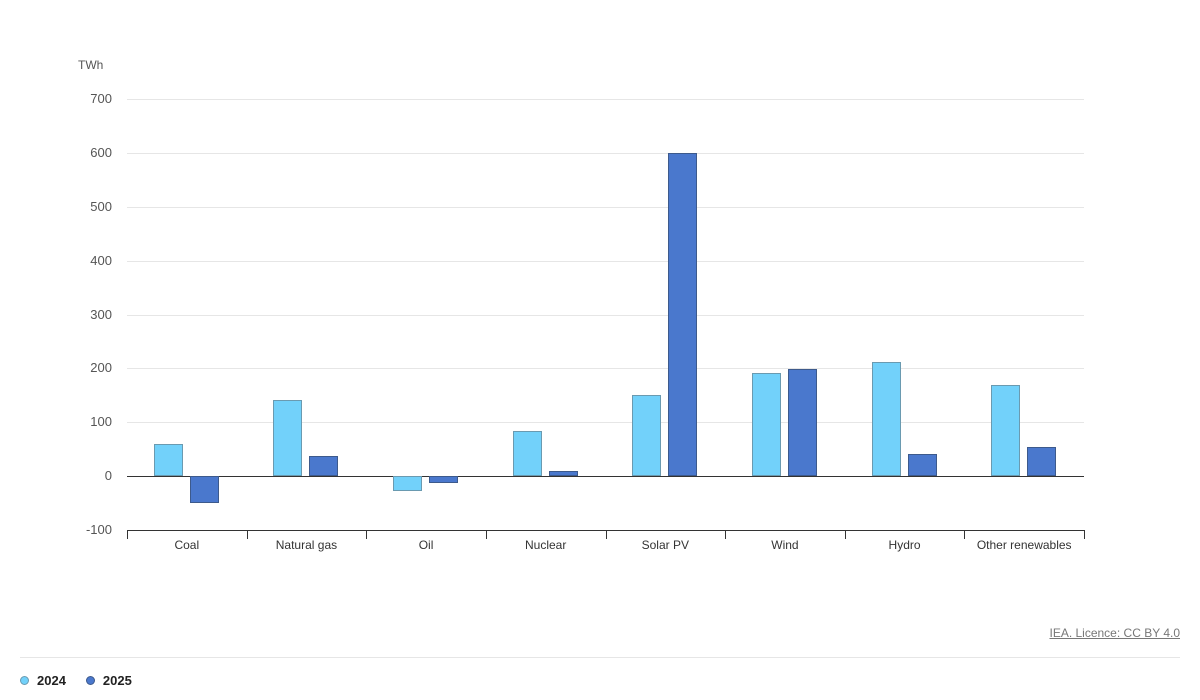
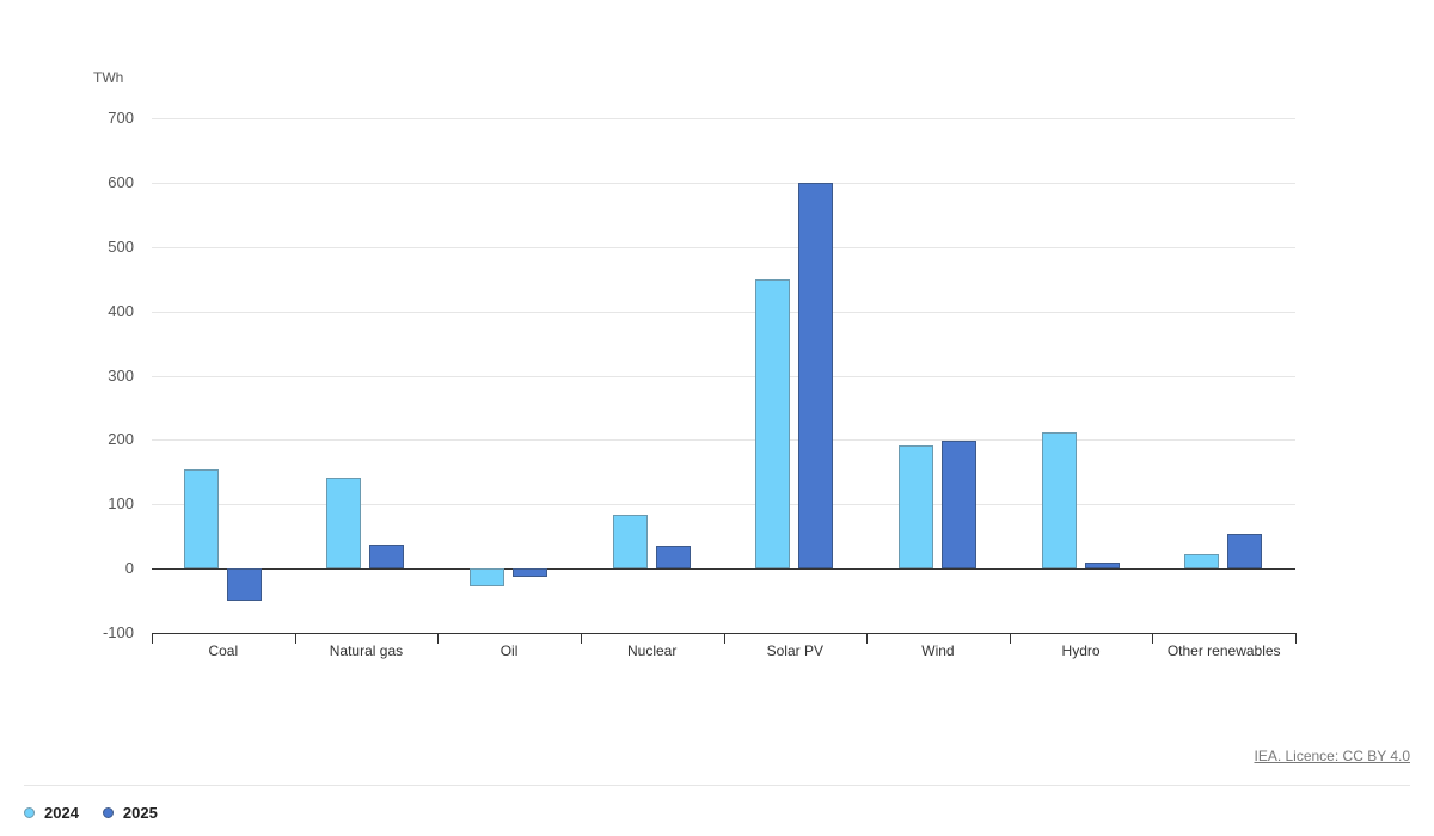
2024/Coal: 60 -> 150
2025/Nuclear: 10 -> 40
2024/Solar PV: 150 -> 450
2025/Hydro: 40 -> 10
2024/Other renewables: 170 -> 20
